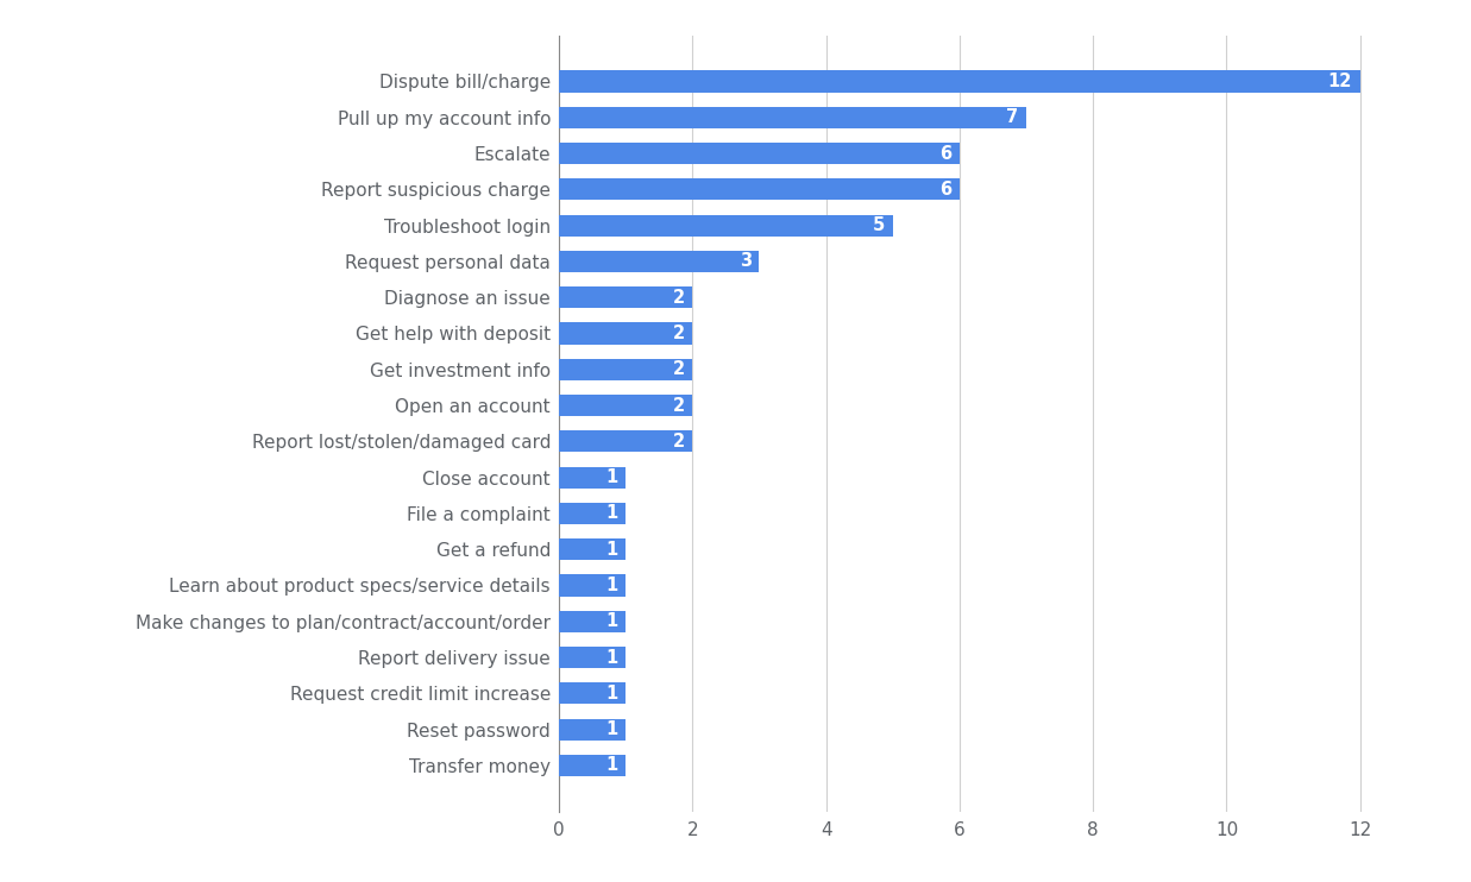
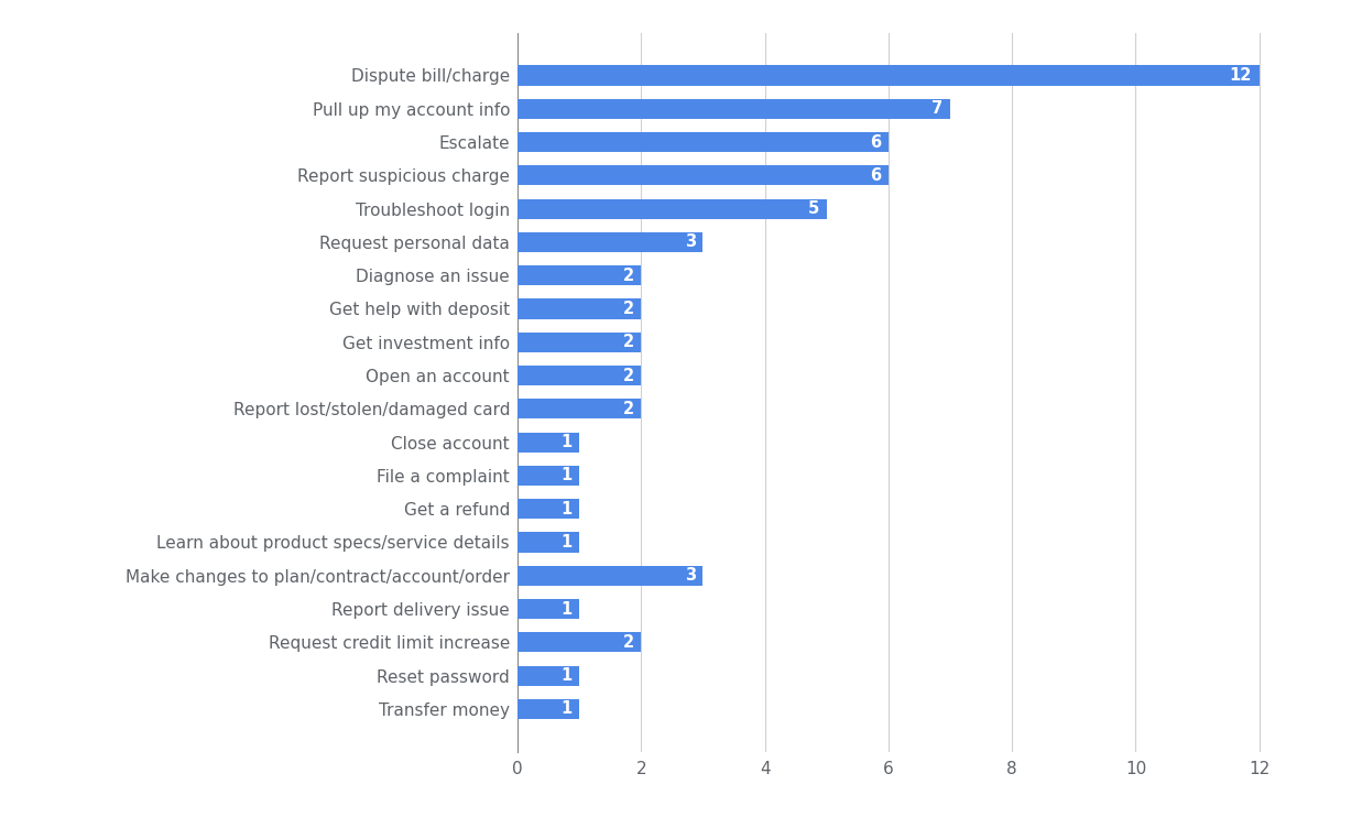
Make changes to plan/contract/account/order: 1 -> 3
Request credit limit increase: 1 -> 2
